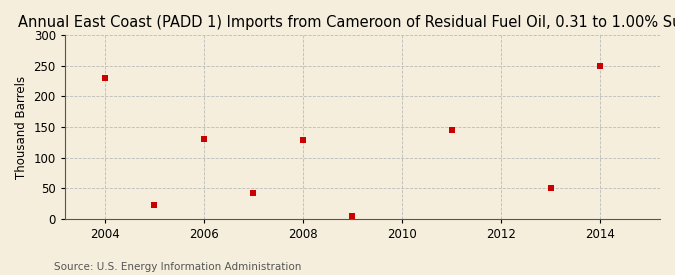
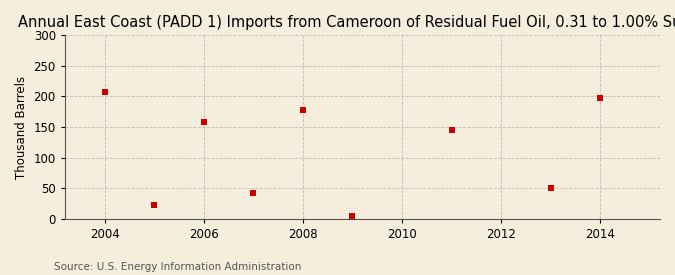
2004: 230 -> 208
2006: 130 -> 158
2008: 128 -> 178
2014: 250 -> 198
